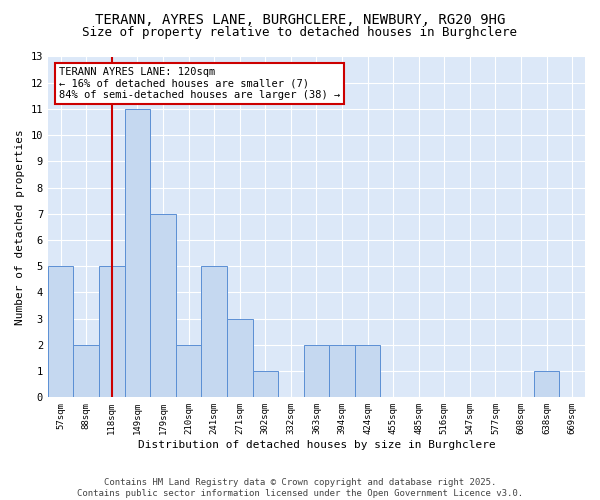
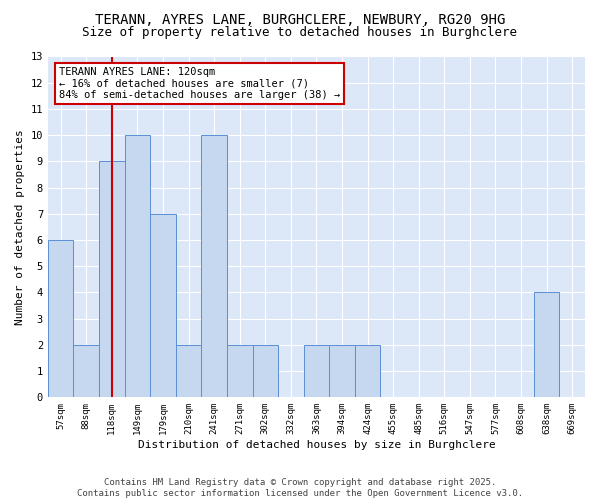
57sqm: 5 -> 6
118sqm: 5 -> 9
149sqm: 11 -> 10
241sqm: 5 -> 10
271sqm: 3 -> 2
302sqm: 1 -> 2
638sqm: 1 -> 4
